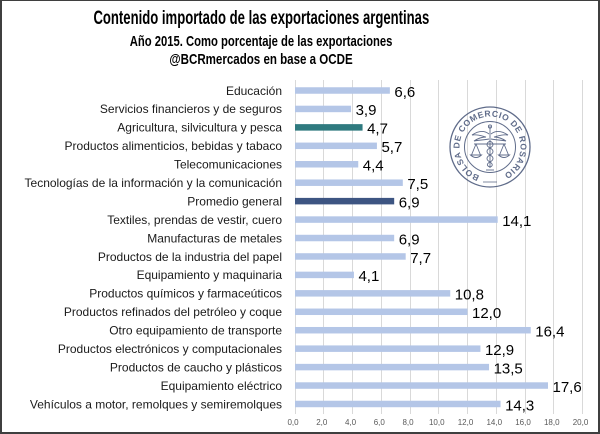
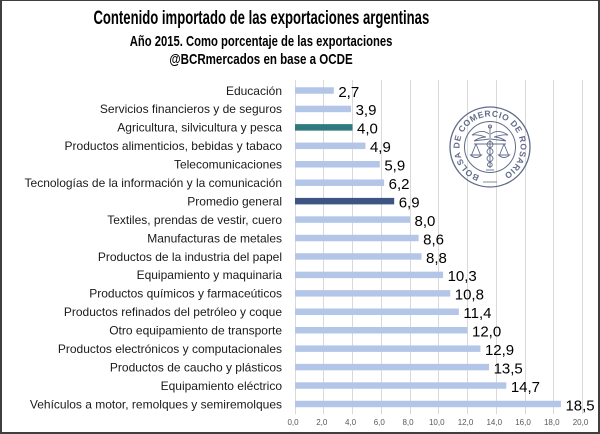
Educación: 6,6 -> 2,7
Agricultura, silvicultura y pesca: 4,7 -> 4,0
Productos alimenticios, bebidas y tabaco: 5,7 -> 4,9
Telecomunicaciones: 4,4 -> 5,9
Tecnologías de la información y la comunicación: 7,5 -> 6,2
Textiles, prendas de vestir, cuero: 14,1 -> 8,0
Manufacturas de metales: 6,9 -> 8,6
Productos de la industria del papel: 7,7 -> 8,8
Equipamiento y maquinaria: 4,1 -> 10,3
Productos refinados del petróleo y coque: 12,0 -> 11,4
Otro equipamiento de transporte: 16,4 -> 12,0
Equipamiento eléctrico: 17,6 -> 14,7
Vehículos a motor, remolques y semiremolques: 14,3 -> 18,5
